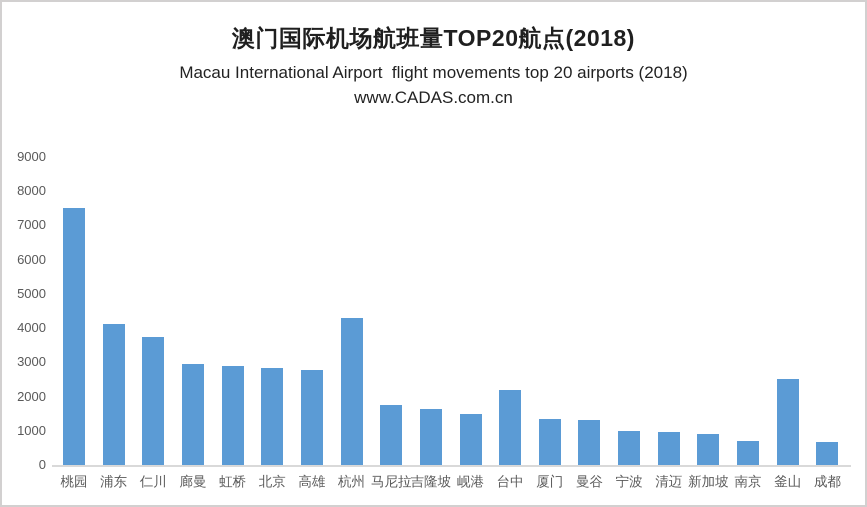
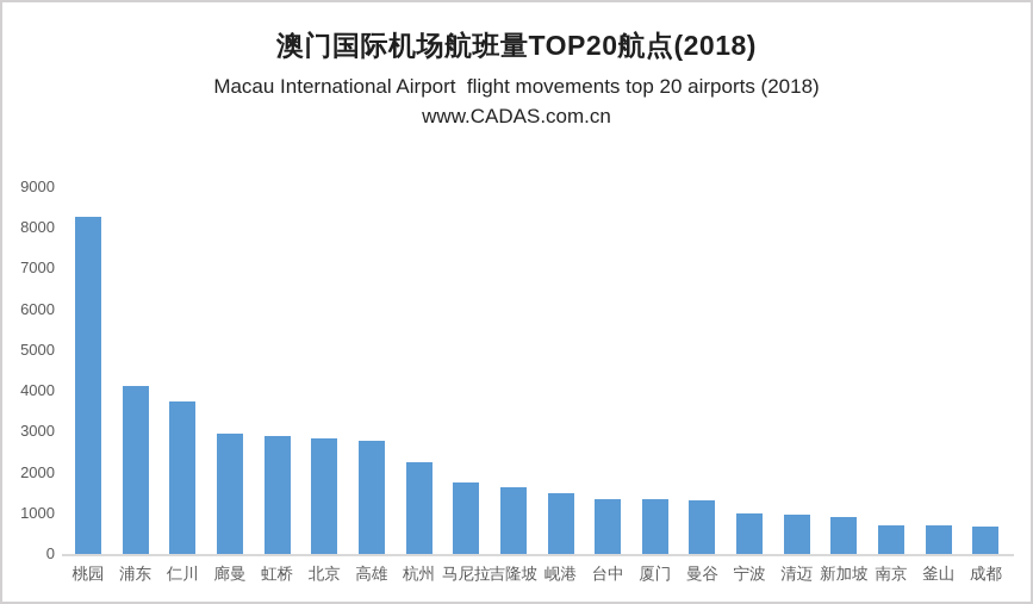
桃园: 7500 -> 8300
杭州: 4300 -> 2200
台中: 2200 -> 1400
釜山: 2500 -> 700
